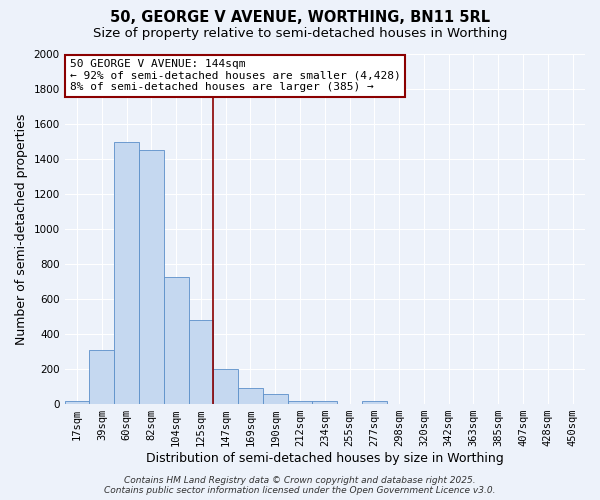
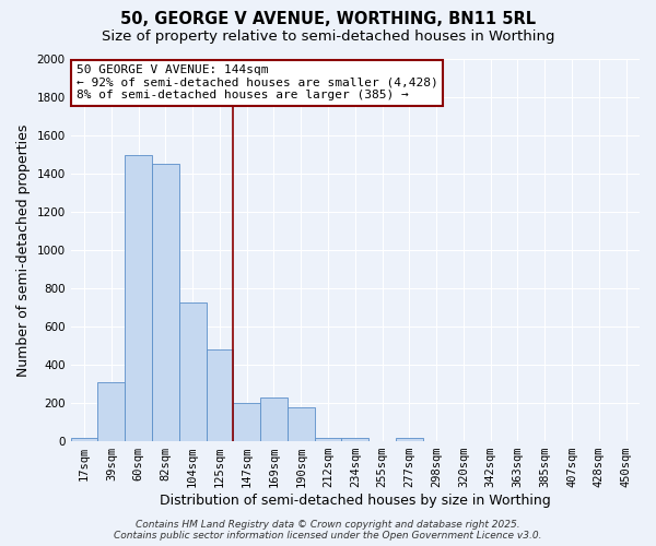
169sqm: 90 -> 230
190sqm: 60 -> 180
